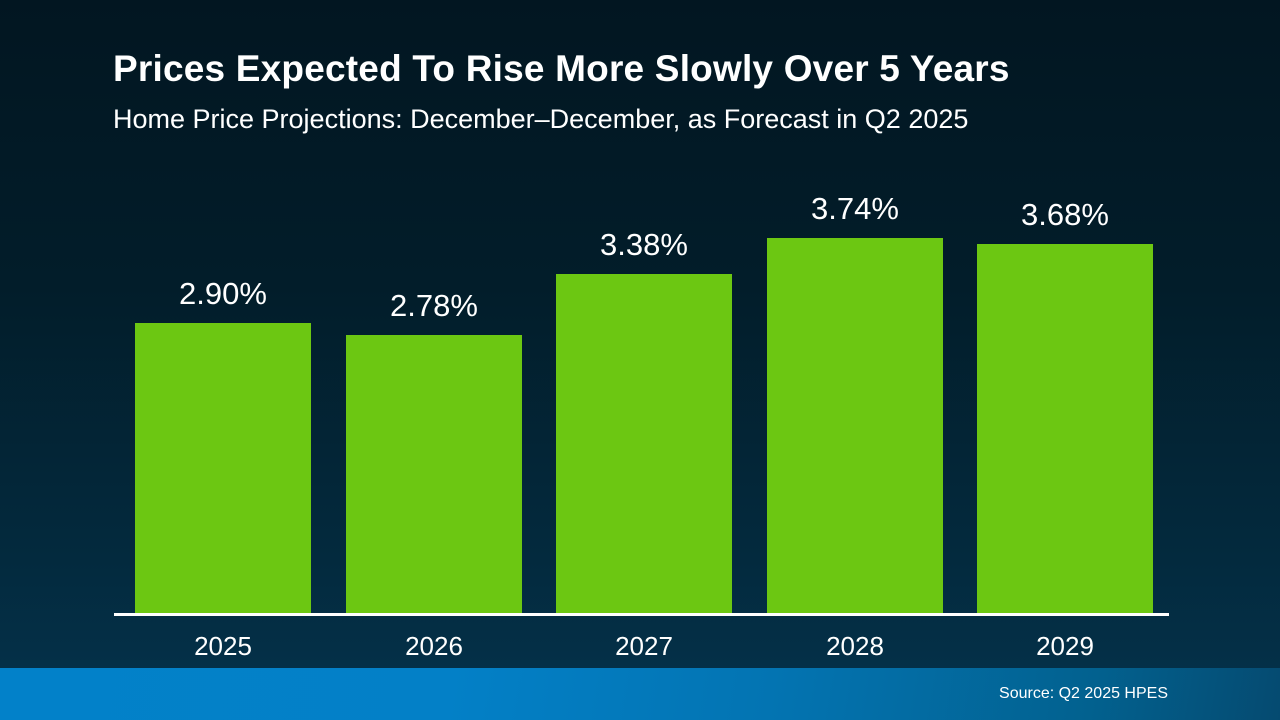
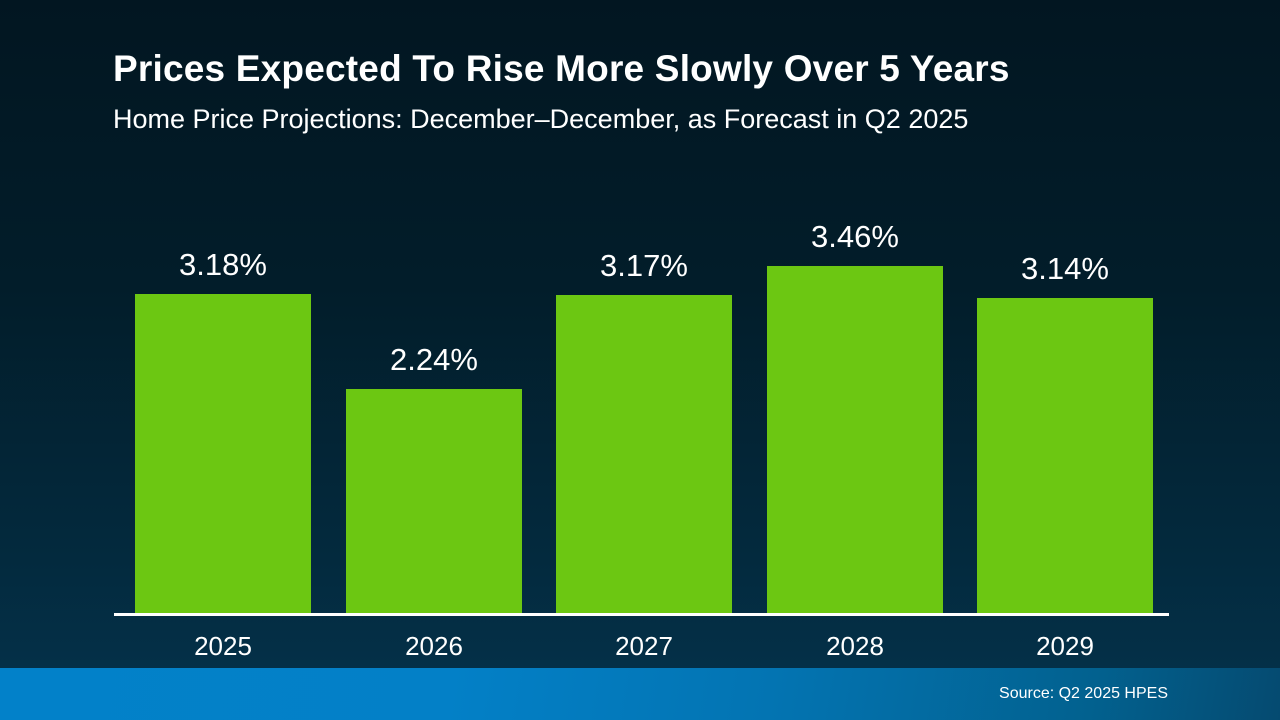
2025: 2.90% -> 3.18%
2026: 2.78% -> 2.24%
2027: 3.38% -> 3.17%
2028: 3.74% -> 3.46%
2029: 3.68% -> 3.14%
